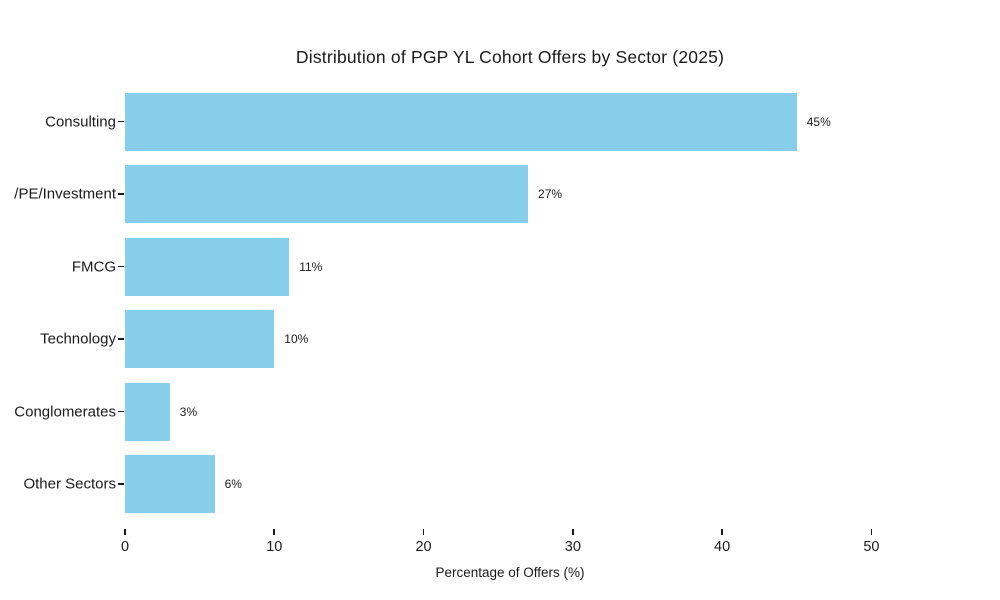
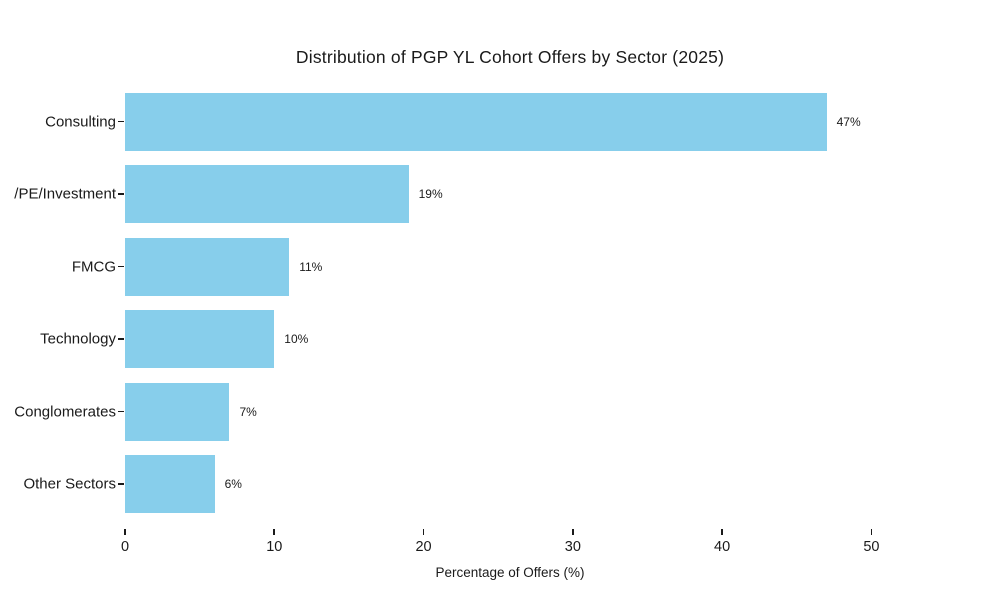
Consulting: 45% -> 47%
/PE/Investment: 27% -> 19%
Conglomerates: 3% -> 7%
